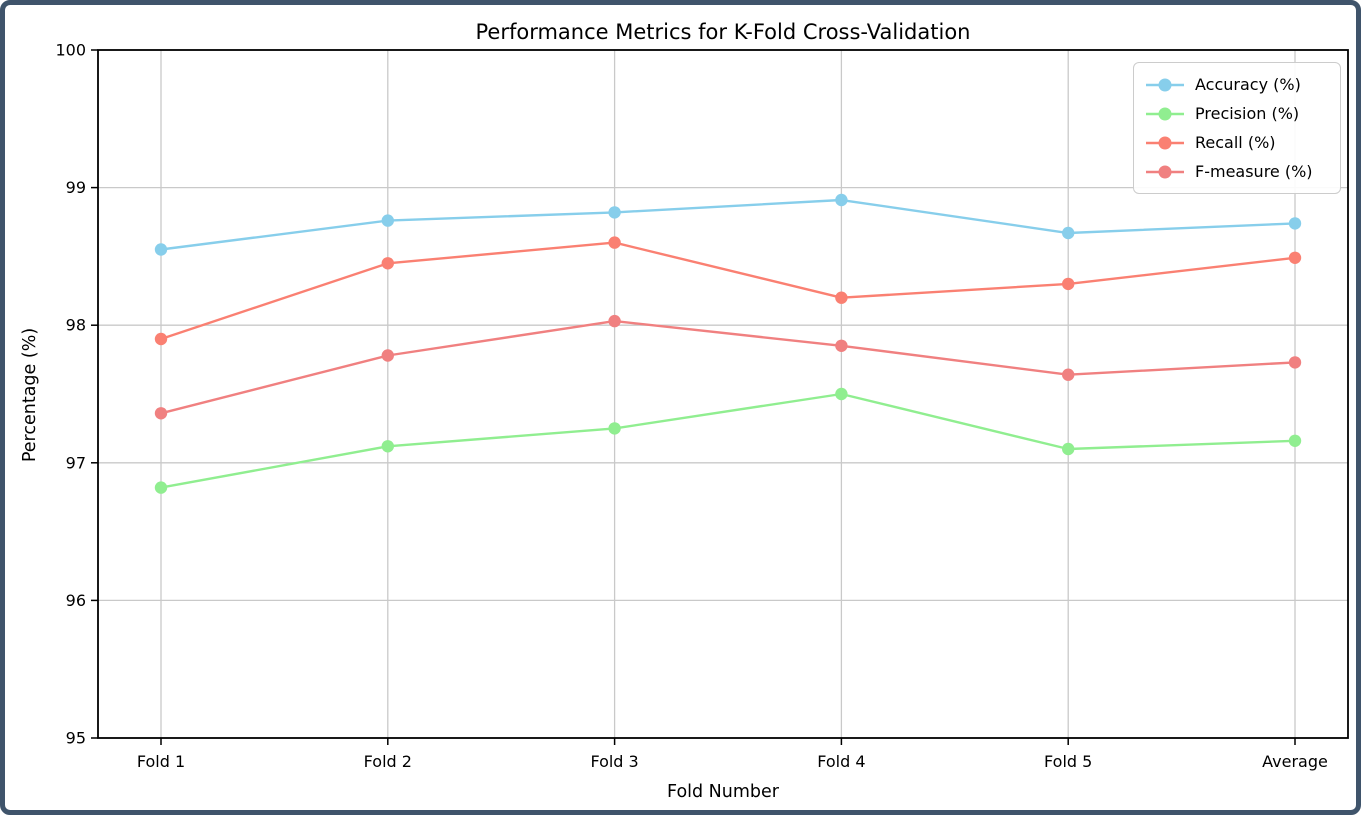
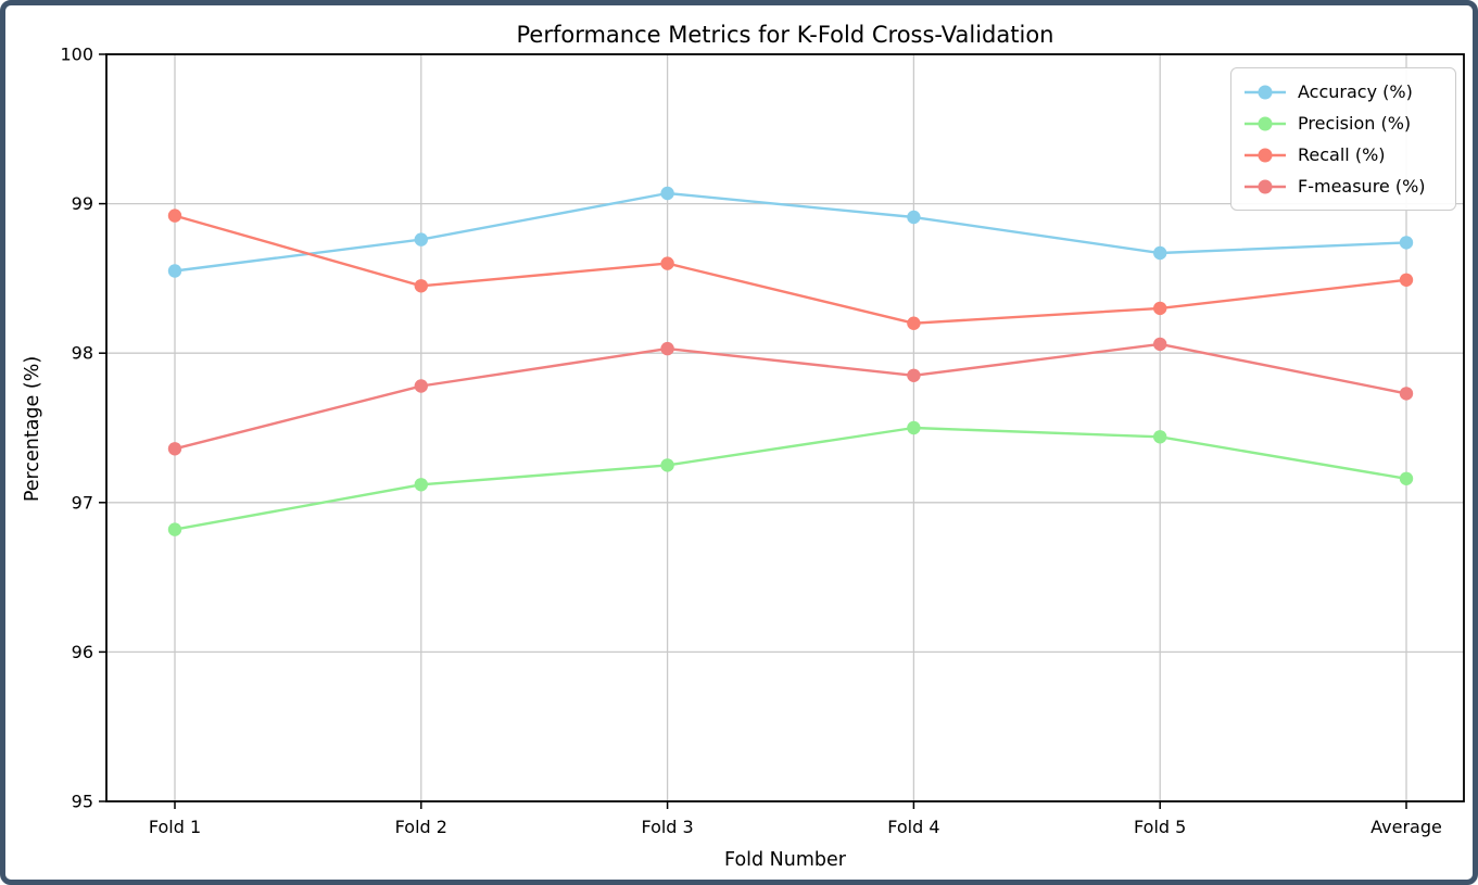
Recall (%)/Fold 1: 97.90 -> 98.92
Accuracy (%)/Fold 3: 98.82 -> 99.07
Precision (%)/Fold 5: 97.10 -> 97.44
F-measure (%)/Fold 5: 97.64 -> 98.06
